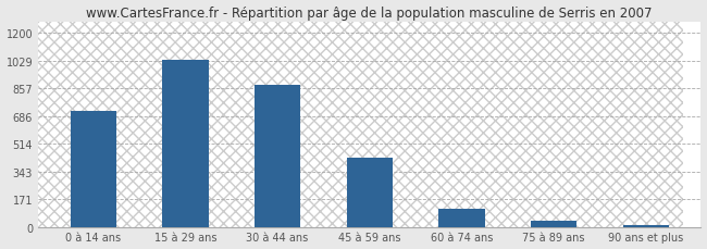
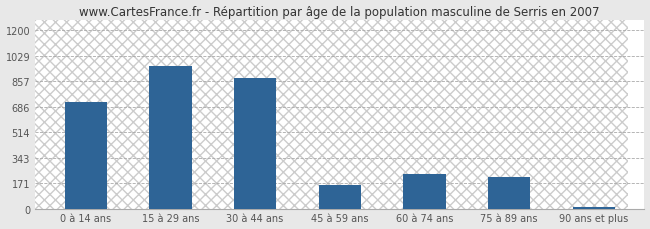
15 à 29 ans: 1040 -> 960
45 à 59 ans: 430 -> 160
60 à 74 ans: 120 -> 230
75 à 89 ans: 40 -> 210
